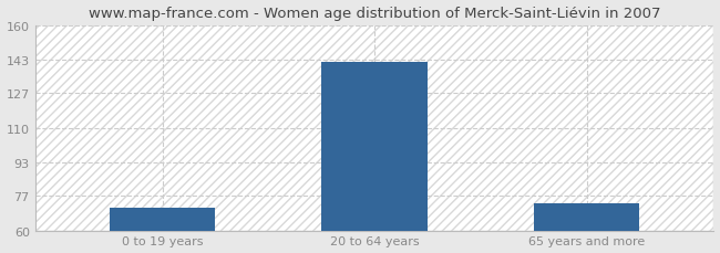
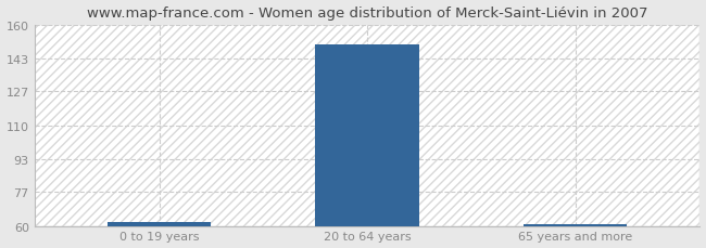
0 to 19 years: 71 -> 62
20 to 64 years: 142 -> 150
65 years and more: 73 -> 61
